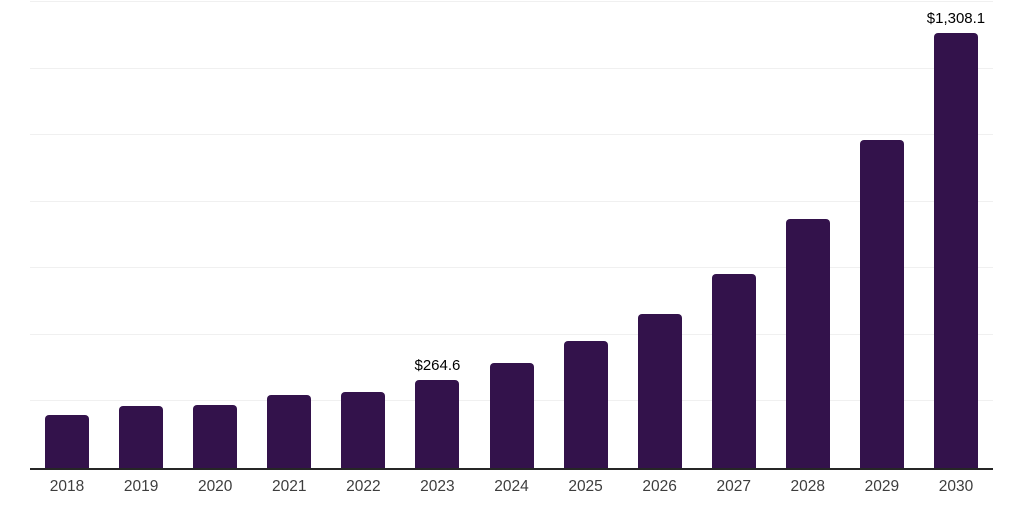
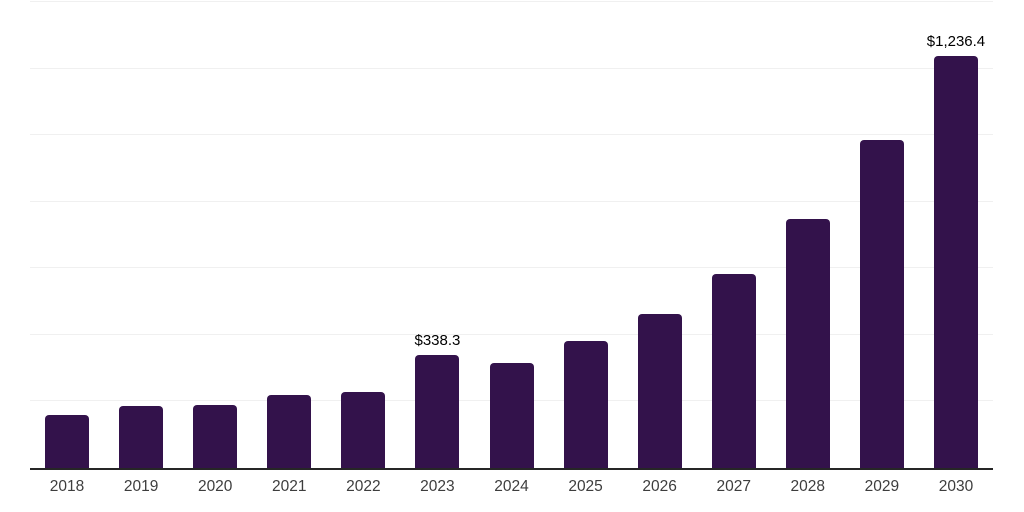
2023: $264.6 -> $338.3
2030: $1,308.1 -> $1,236.4
